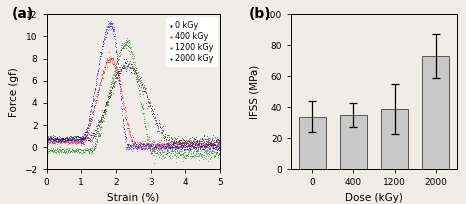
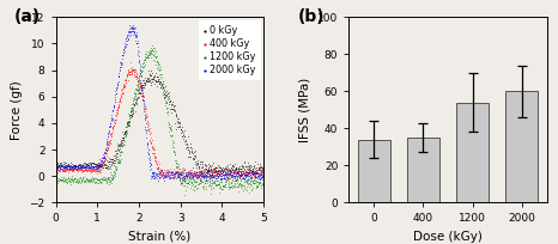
1200: 39 -> 54
2000: 73 -> 60
